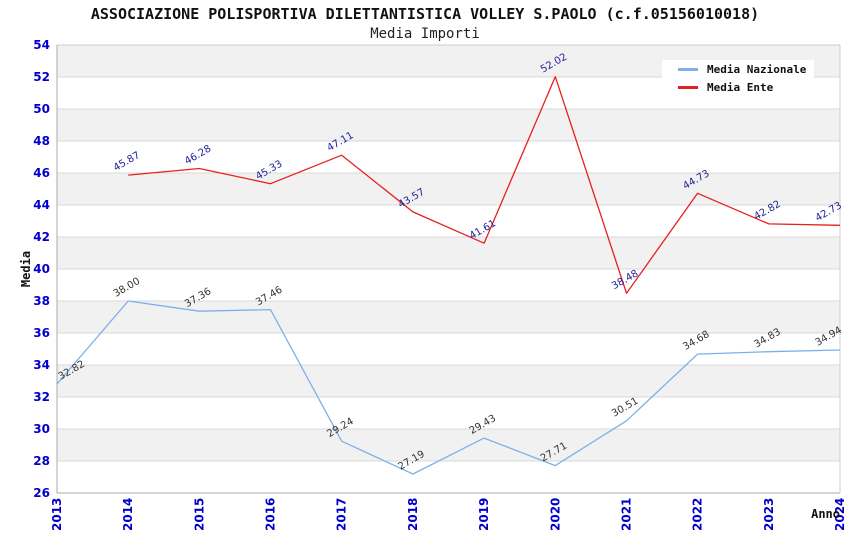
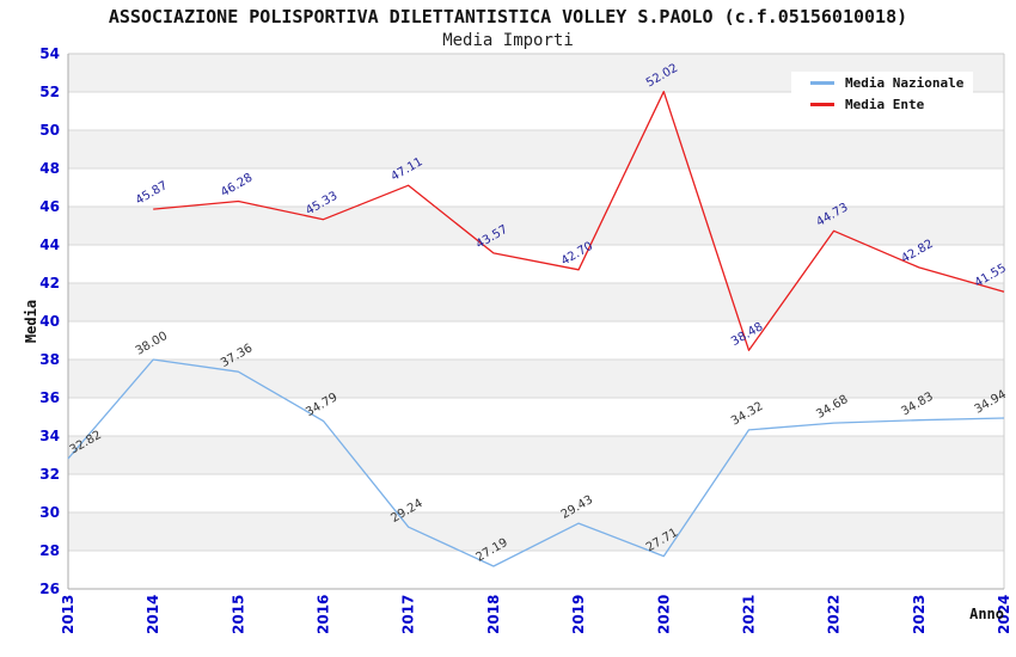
Media Nazionale/2016: 37.46 -> 34.79
Media Ente/2019: 41.61 -> 42.70
Media Nazionale/2021: 30.51 -> 34.32
Media Ente/2024: 42.73 -> 41.55
